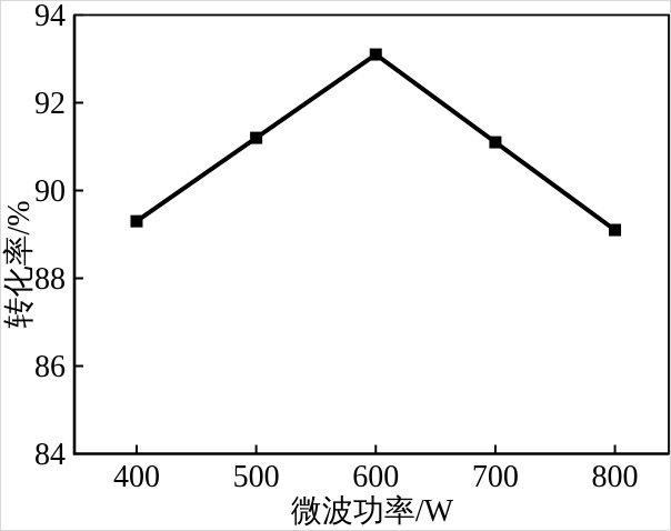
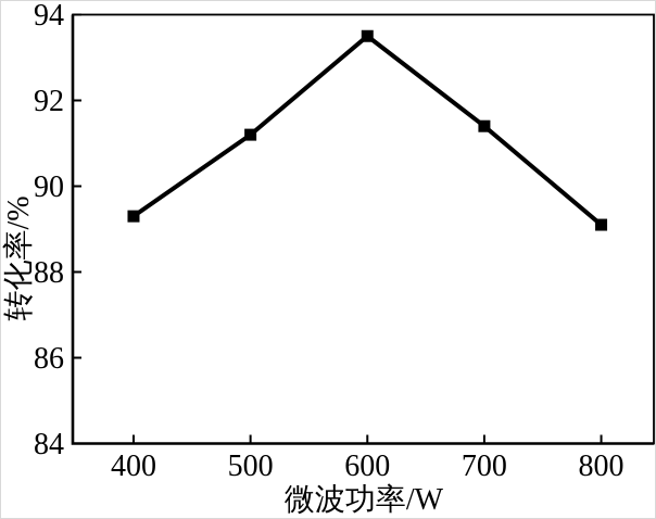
600: 93.1 -> 93.5
700: 91.1 -> 91.4
